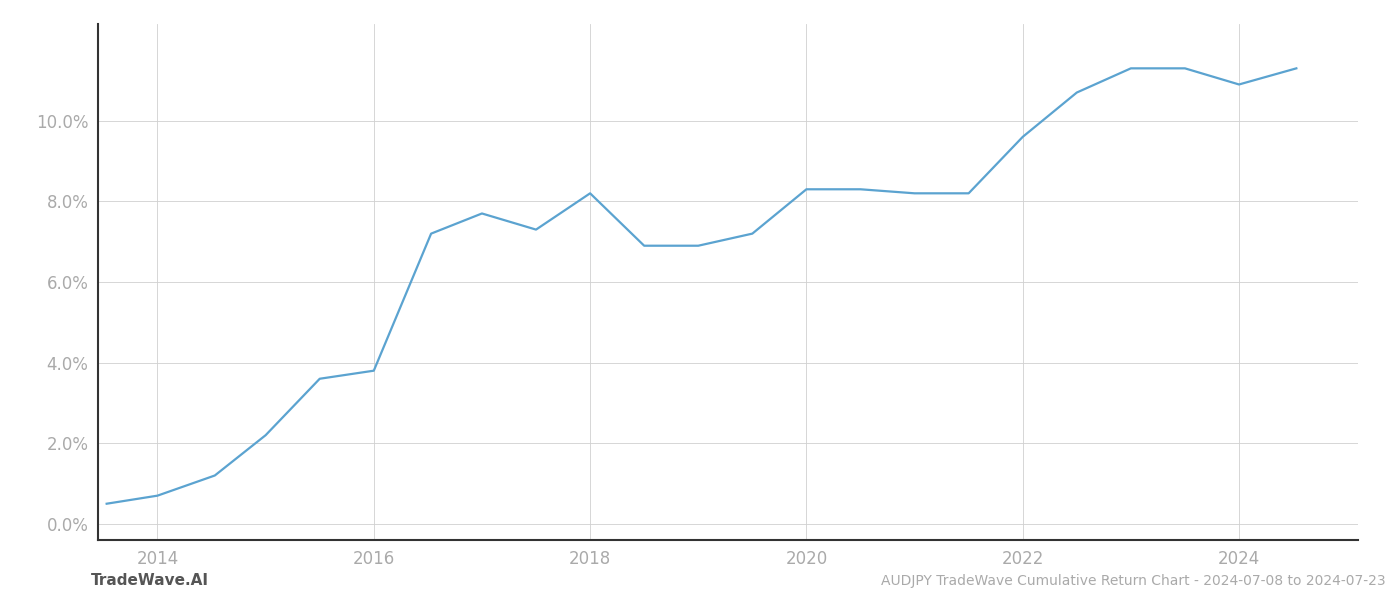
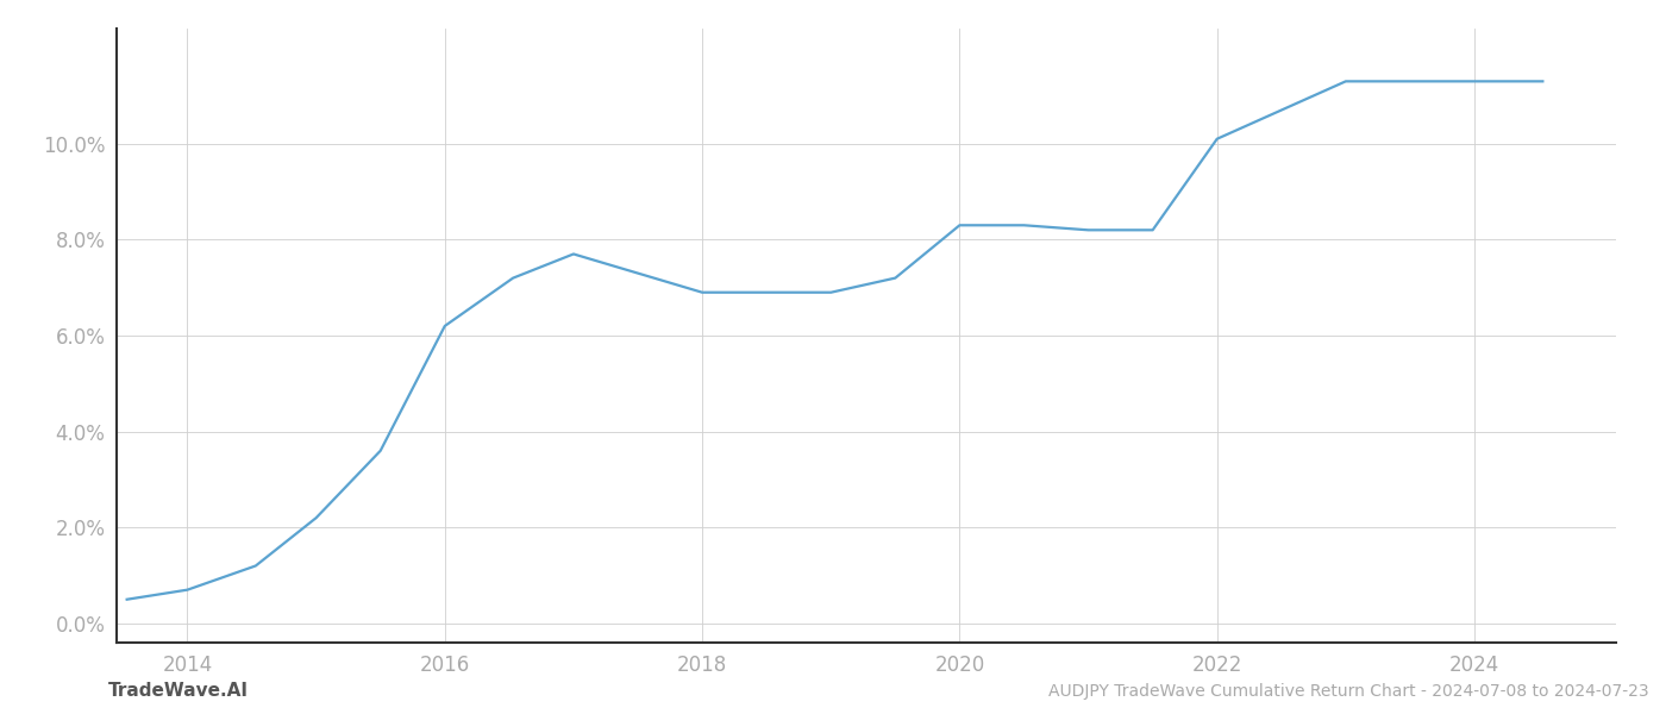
2016: 3.8% -> 6.2%
2018: 8.2% -> 6.9%
2022: 9.6% -> 10.1%
2024: 10.9% -> 11.3%
